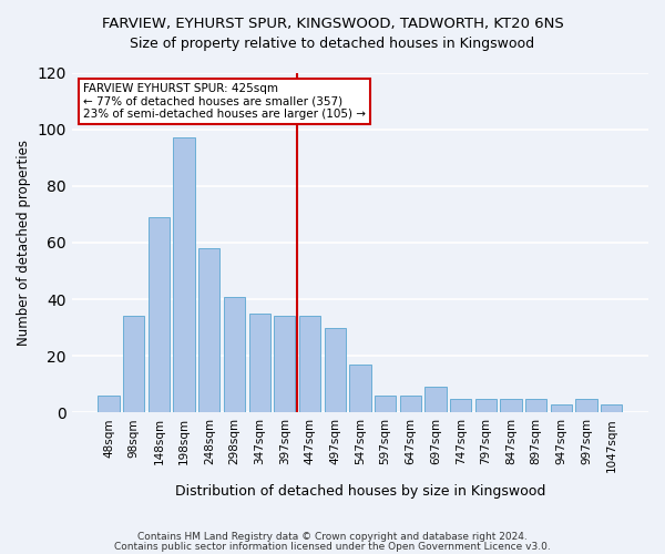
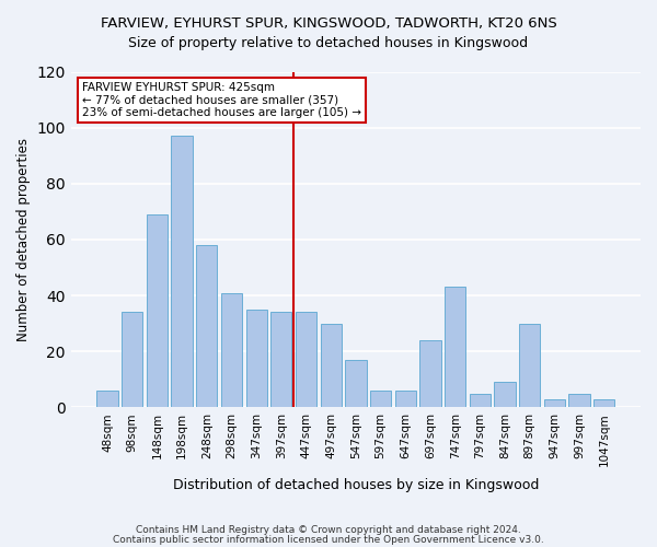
697sqm: 9 -> 24
747sqm: 5 -> 43
847sqm: 5 -> 9
897sqm: 5 -> 30
